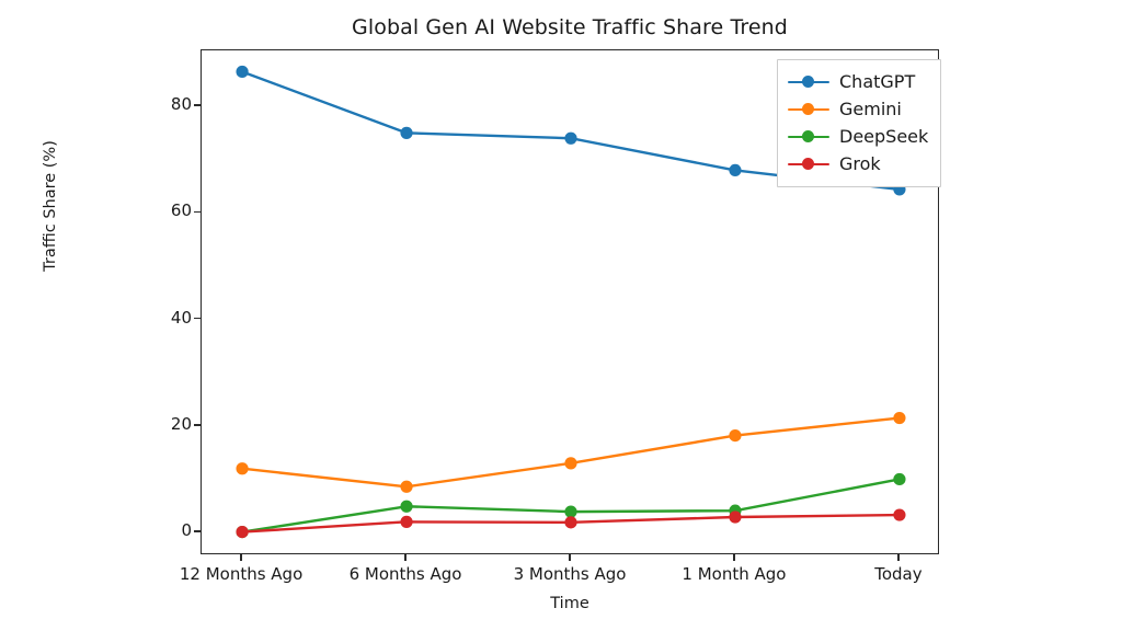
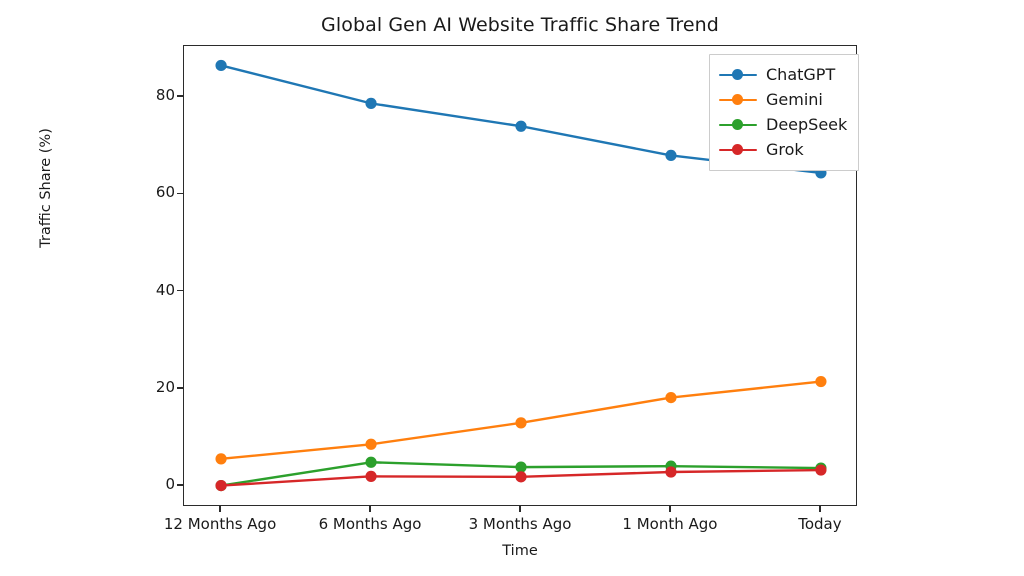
Gemini/12 Months Ago: 12 -> 6
ChatGPT/6 Months Ago: 75 -> 79
DeepSeek/Today: 10 -> 4
